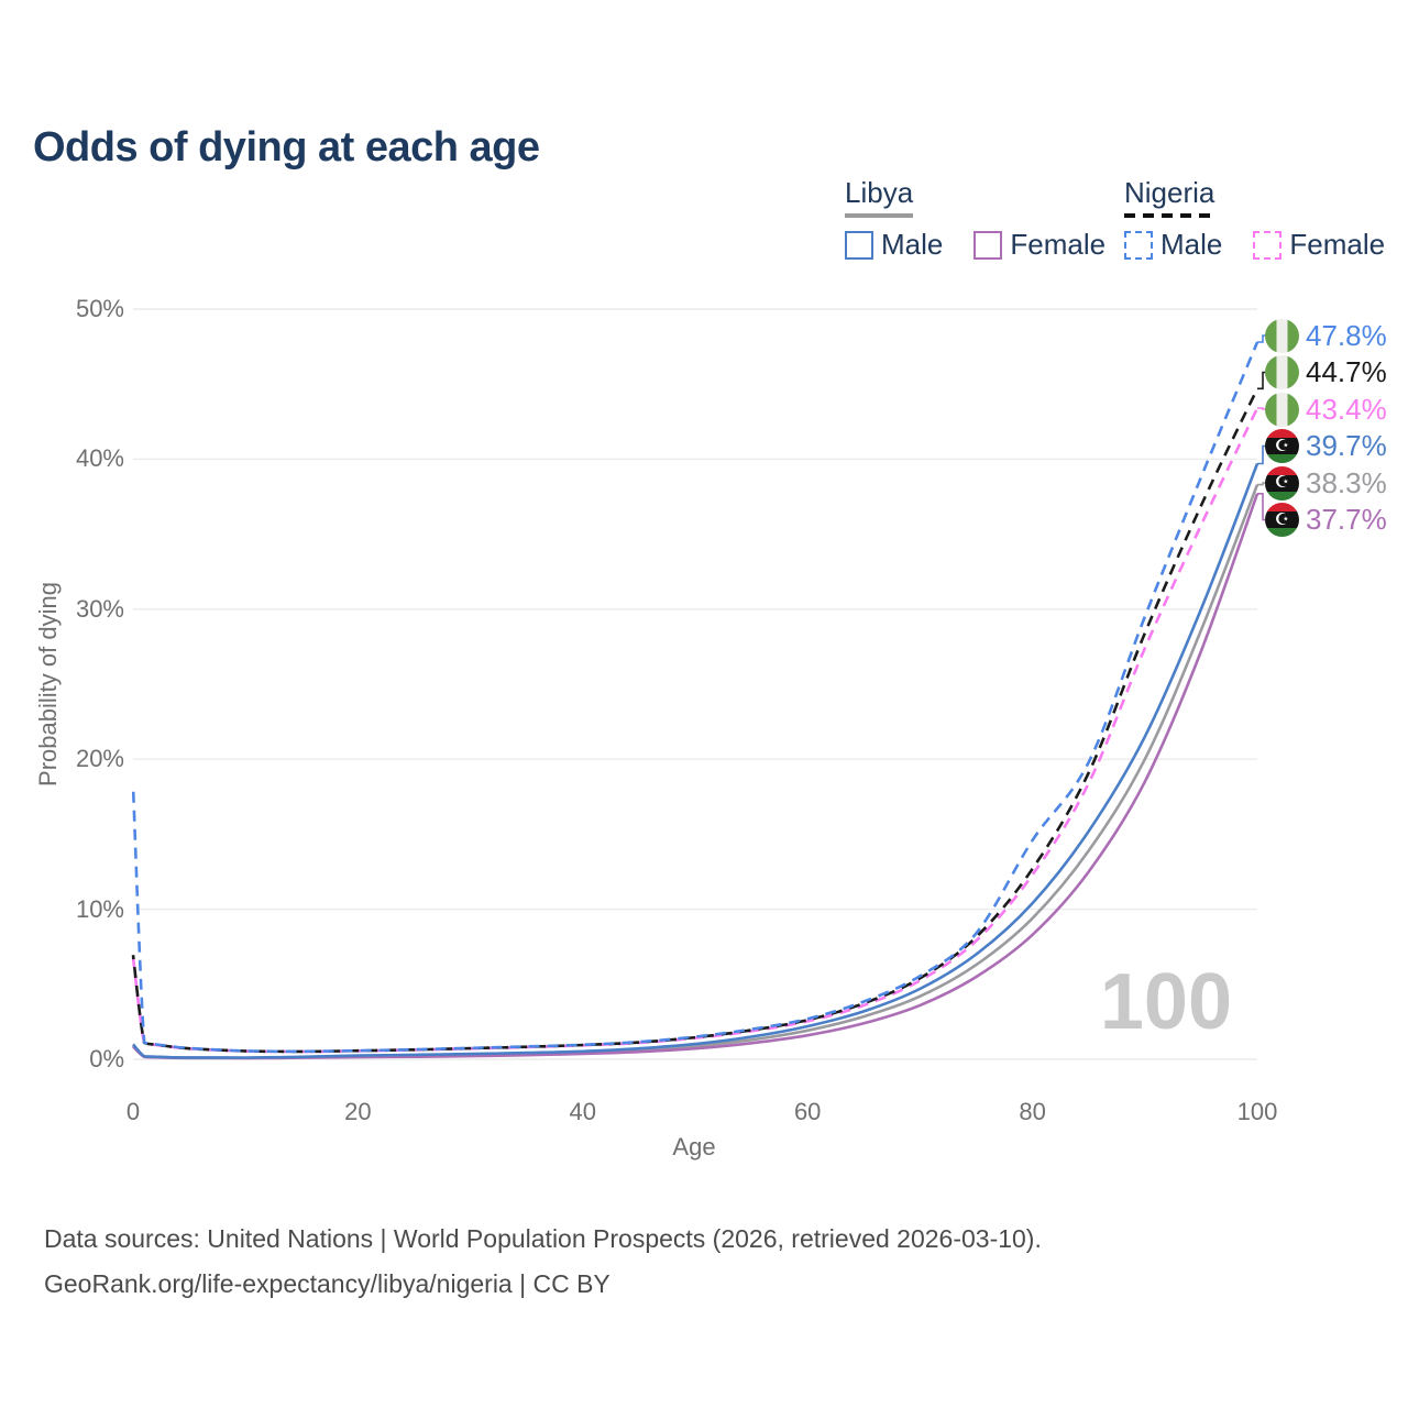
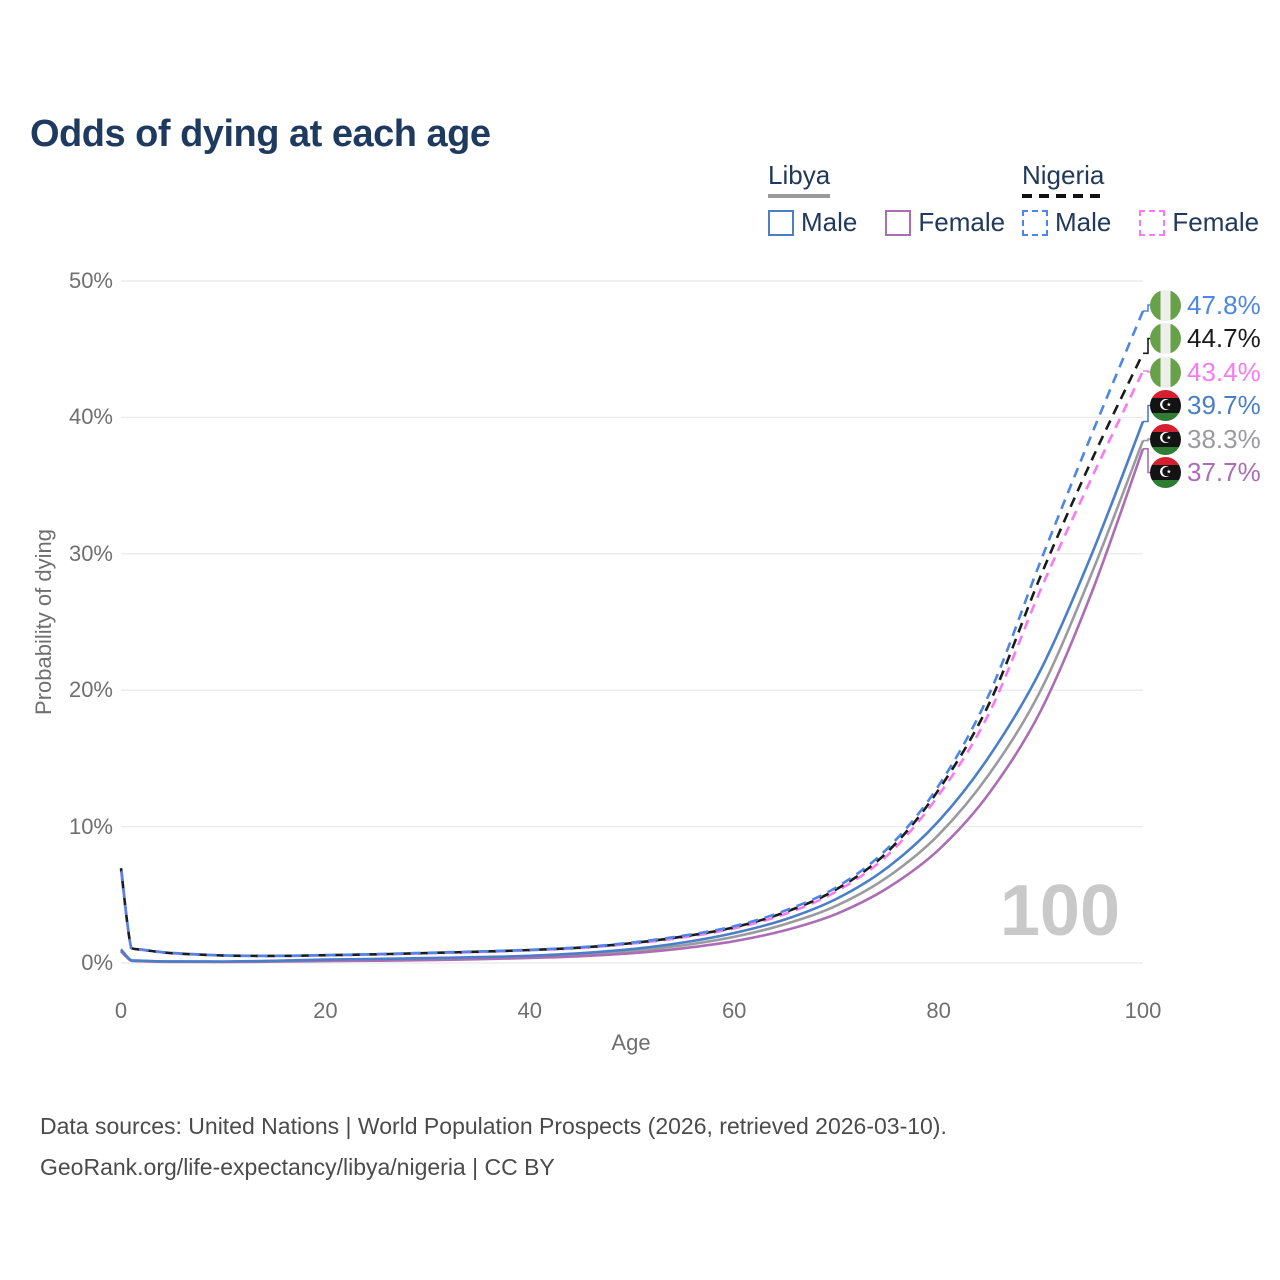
Nigeria Male/0: 18.2% -> 7.1%
Nigeria Male/80: 14.6% -> 13.0%
